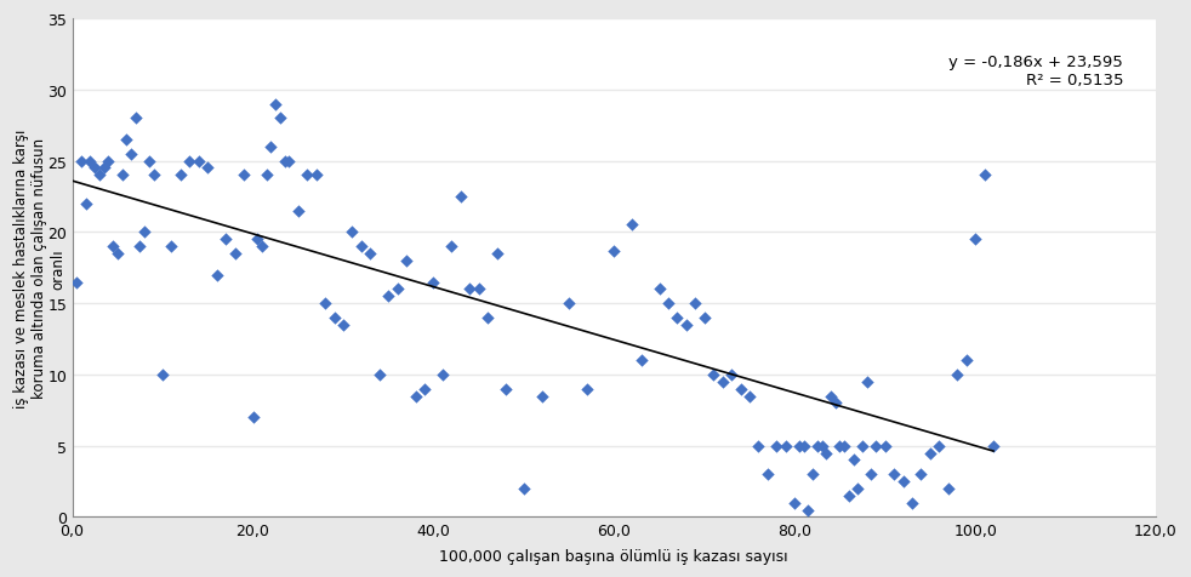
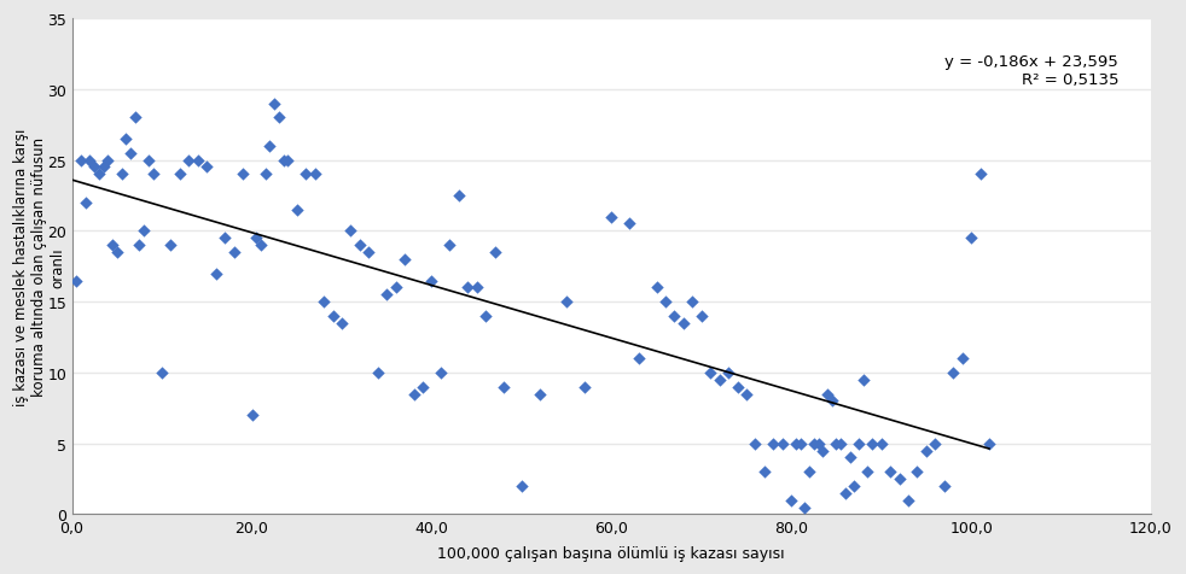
60,0: 18.7 -> 21.0
